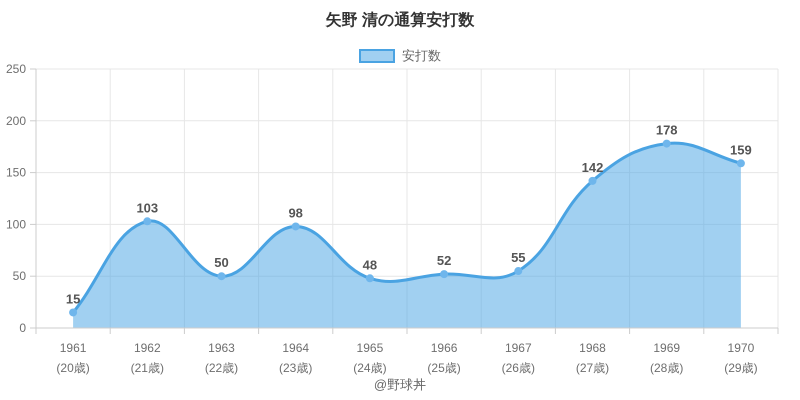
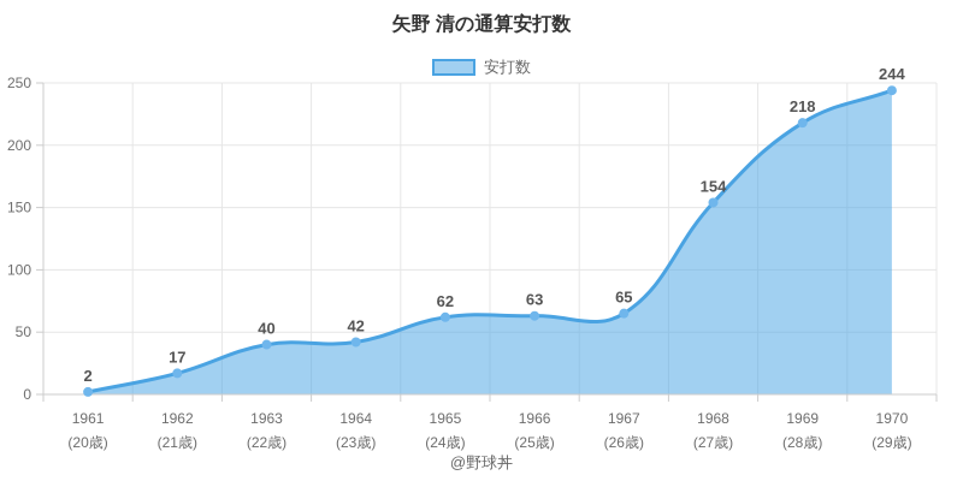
1961: 15 -> 2
1962: 103 -> 17
1963: 50 -> 40
1964: 98 -> 42
1965: 48 -> 62
1966: 52 -> 63
1967: 55 -> 65
1968: 142 -> 154
1969: 178 -> 218
1970: 159 -> 244
